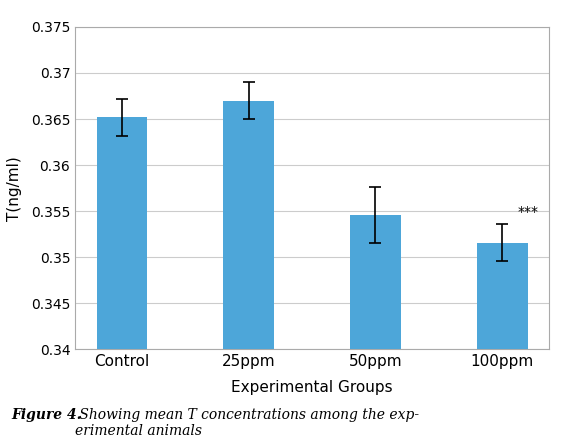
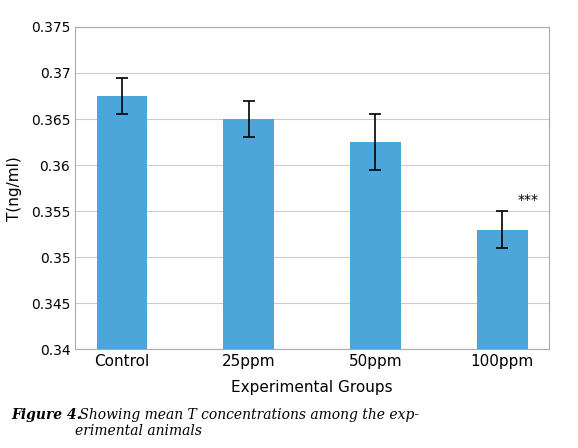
Control: 0.3652 -> 0.3675
25ppm: 0.3670 -> 0.3650
50ppm: 0.3546 -> 0.3625
100ppm: 0.3516 -> 0.3530
